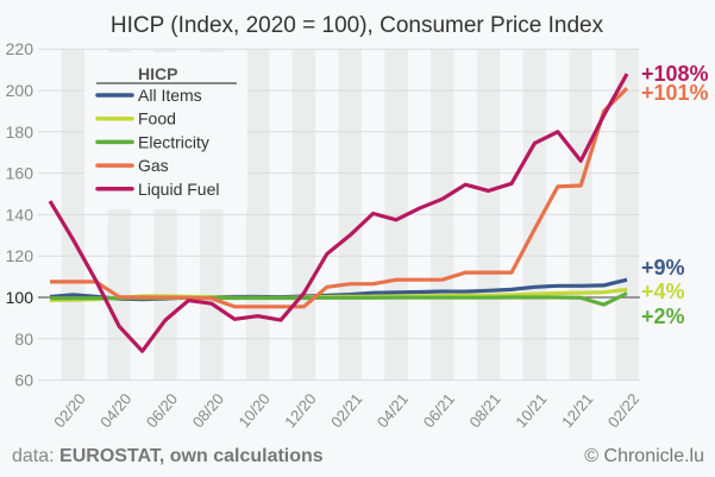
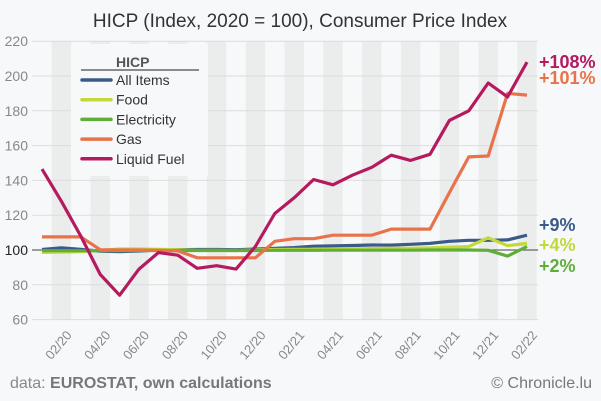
Food/12/21: 102 -> 107
Liquid Fuel/12/21: 166 -> 196
Gas/02/22: 201 -> 189
